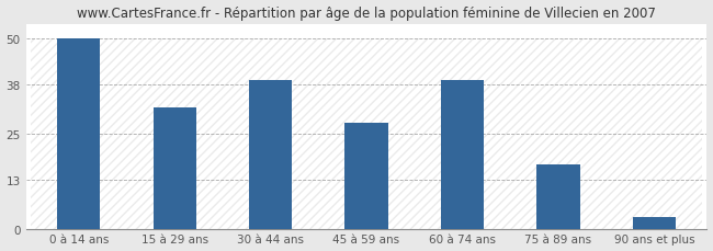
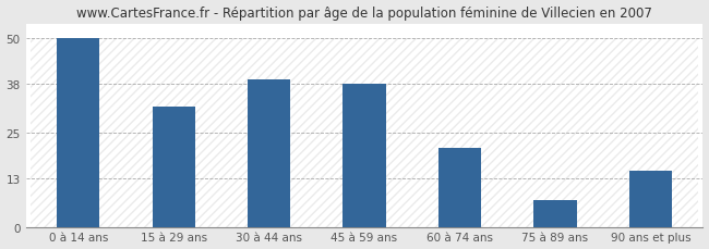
45 à 59 ans: 28 -> 38
60 à 74 ans: 39 -> 21
75 à 89 ans: 17 -> 7
90 ans et plus: 3 -> 15
